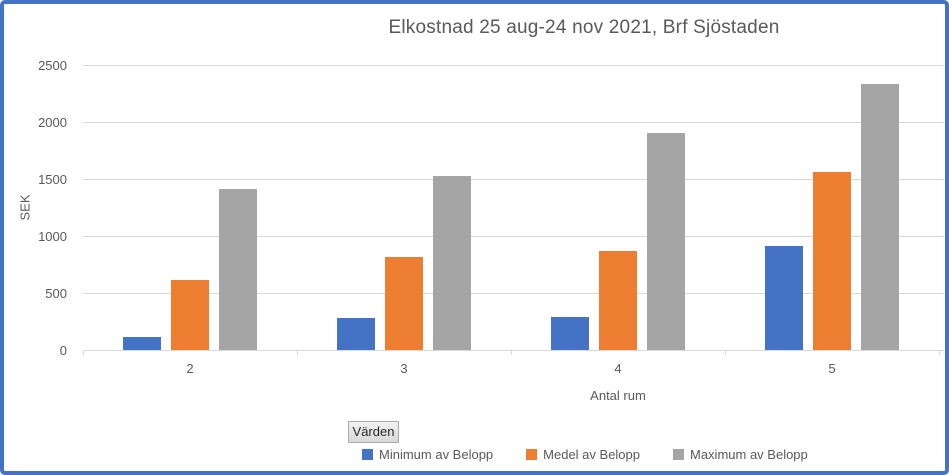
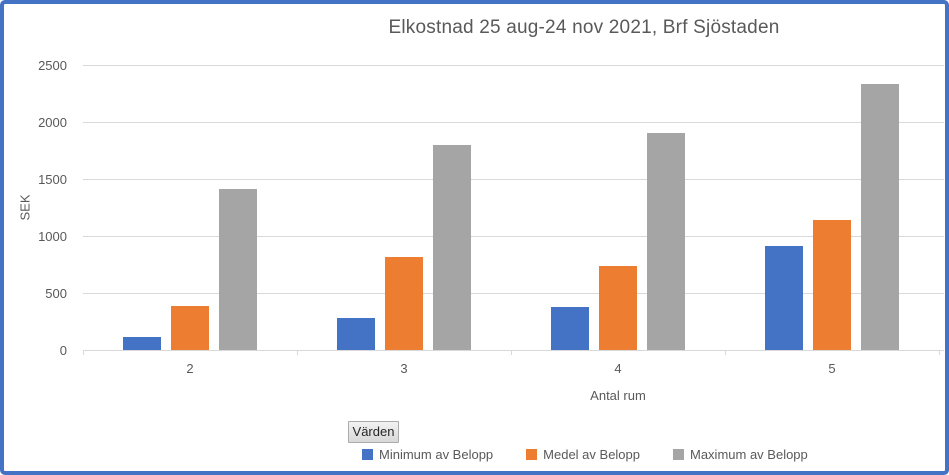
Medel av Belopp/2: 610 -> 390
Maximum av Belopp/3: 1530 -> 1800
Minimum av Belopp/4: 290 -> 380
Medel av Belopp/4: 870 -> 740
Medel av Belopp/5: 1560 -> 1140
